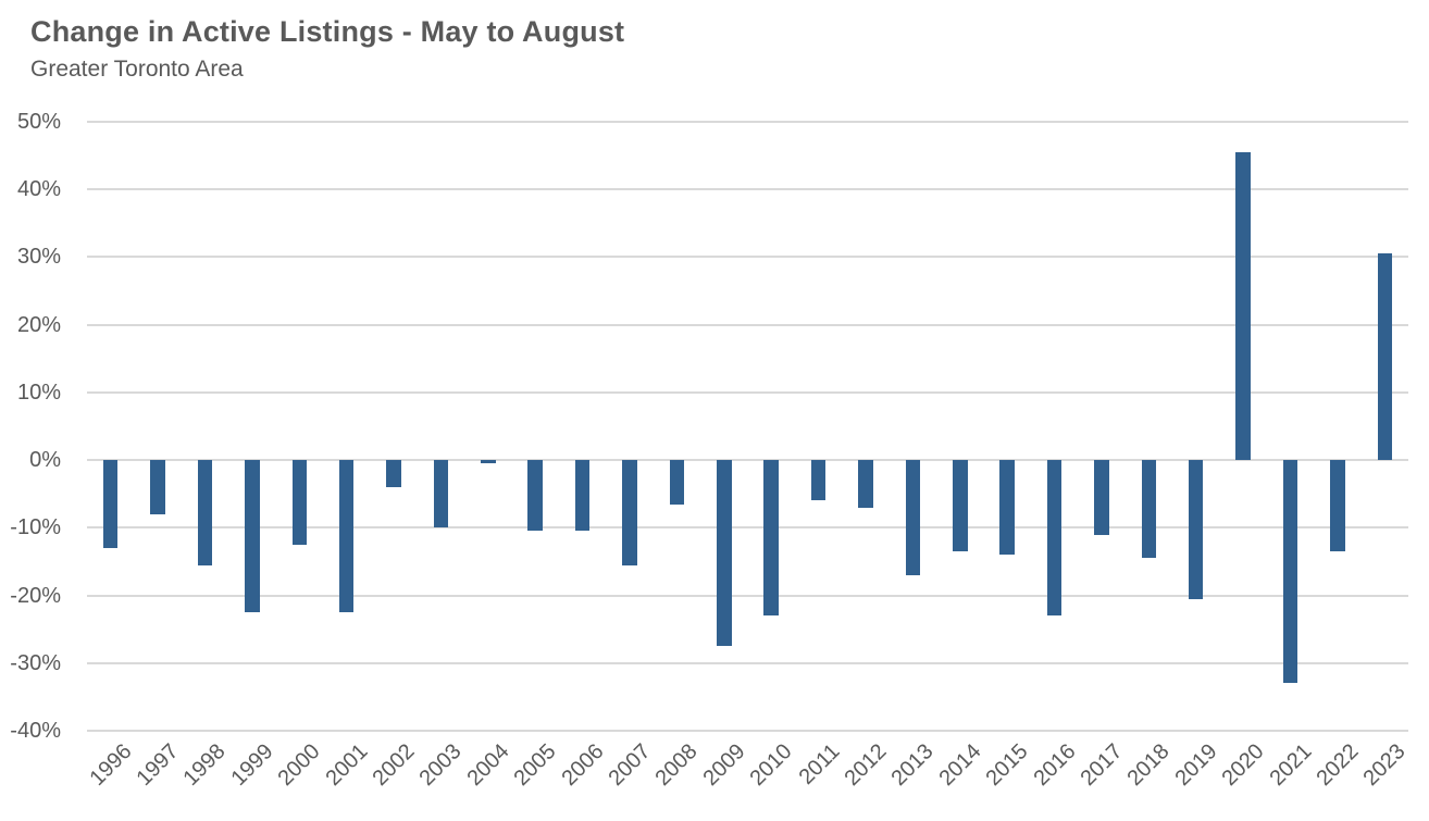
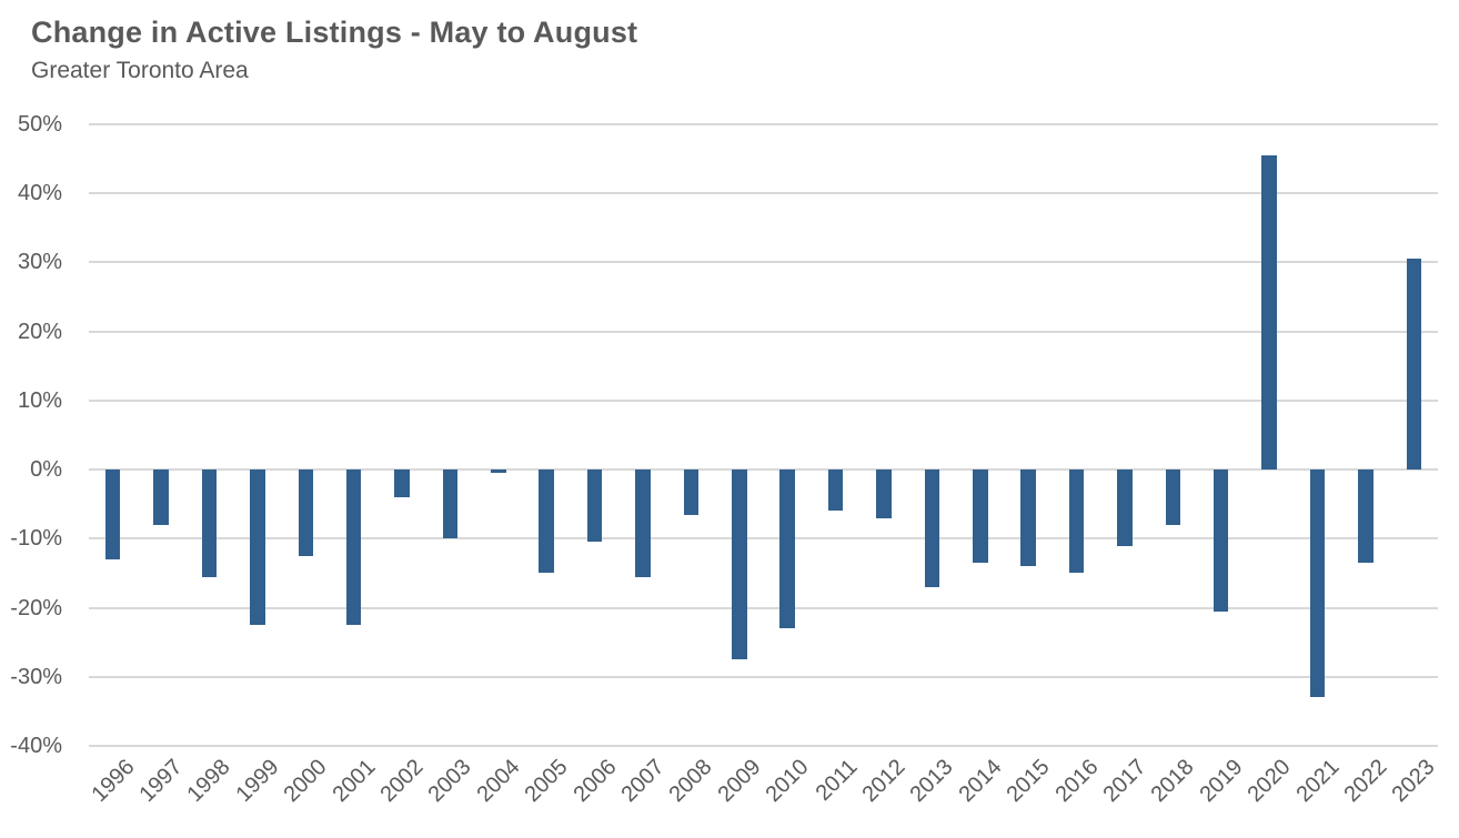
2005: -10% -> -15%
2016: -23% -> -15%
2018: -14% -> -8%
